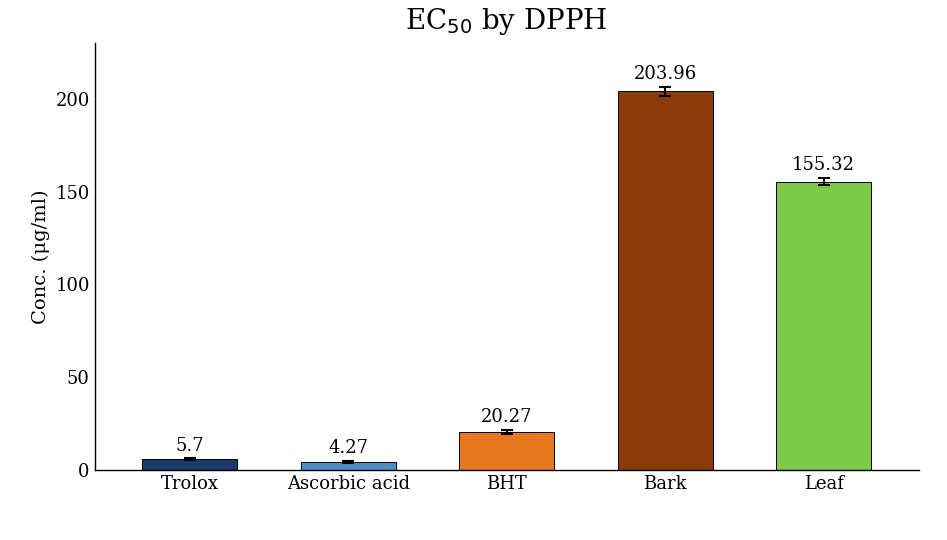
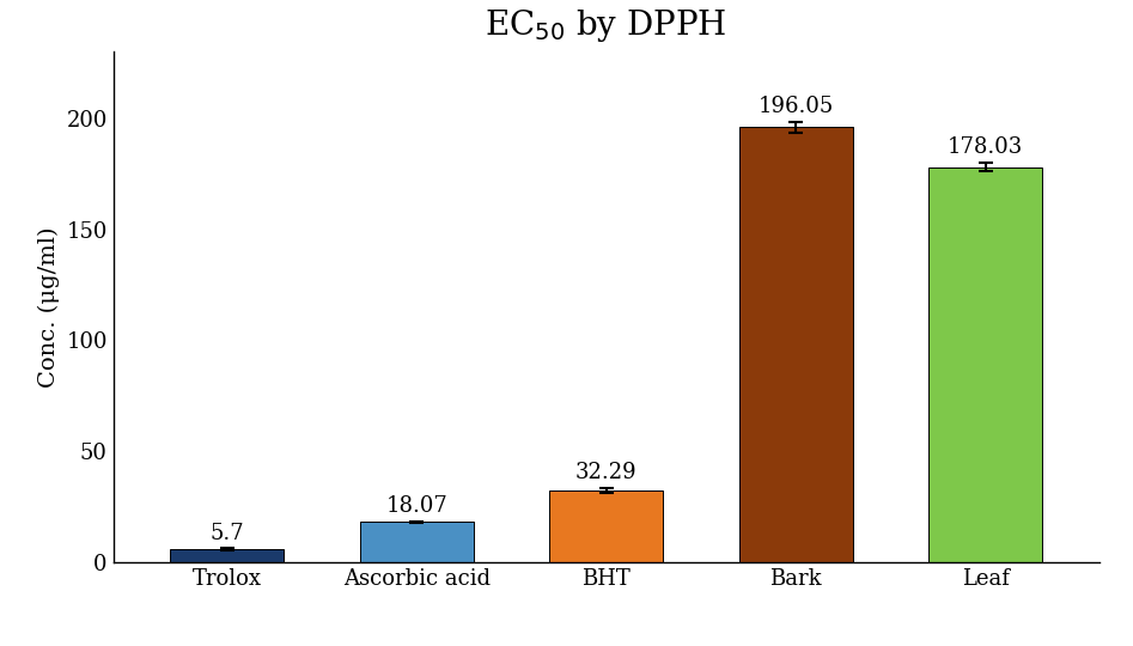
Ascorbic acid: 4.27 -> 18.07
BHT: 20.27 -> 32.29
Bark: 203.96 -> 196.05
Leaf: 155.32 -> 178.03
